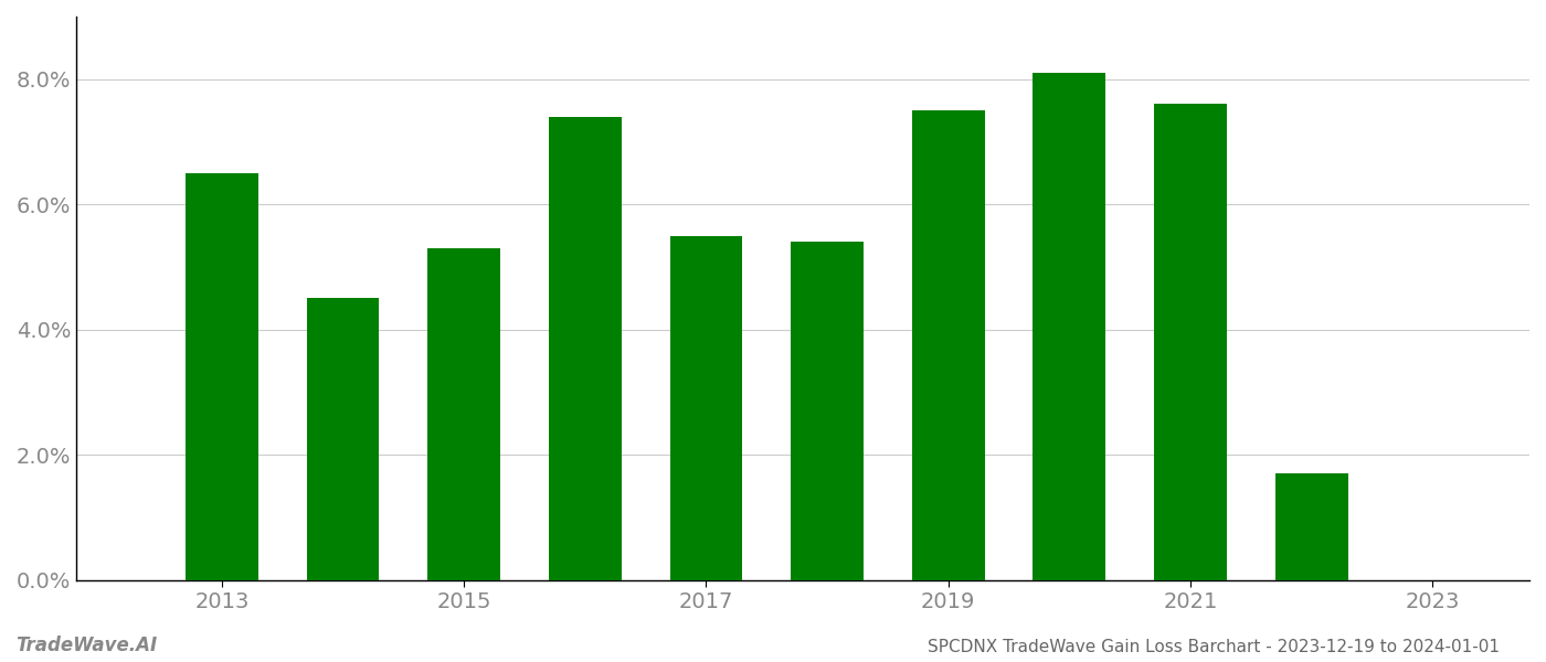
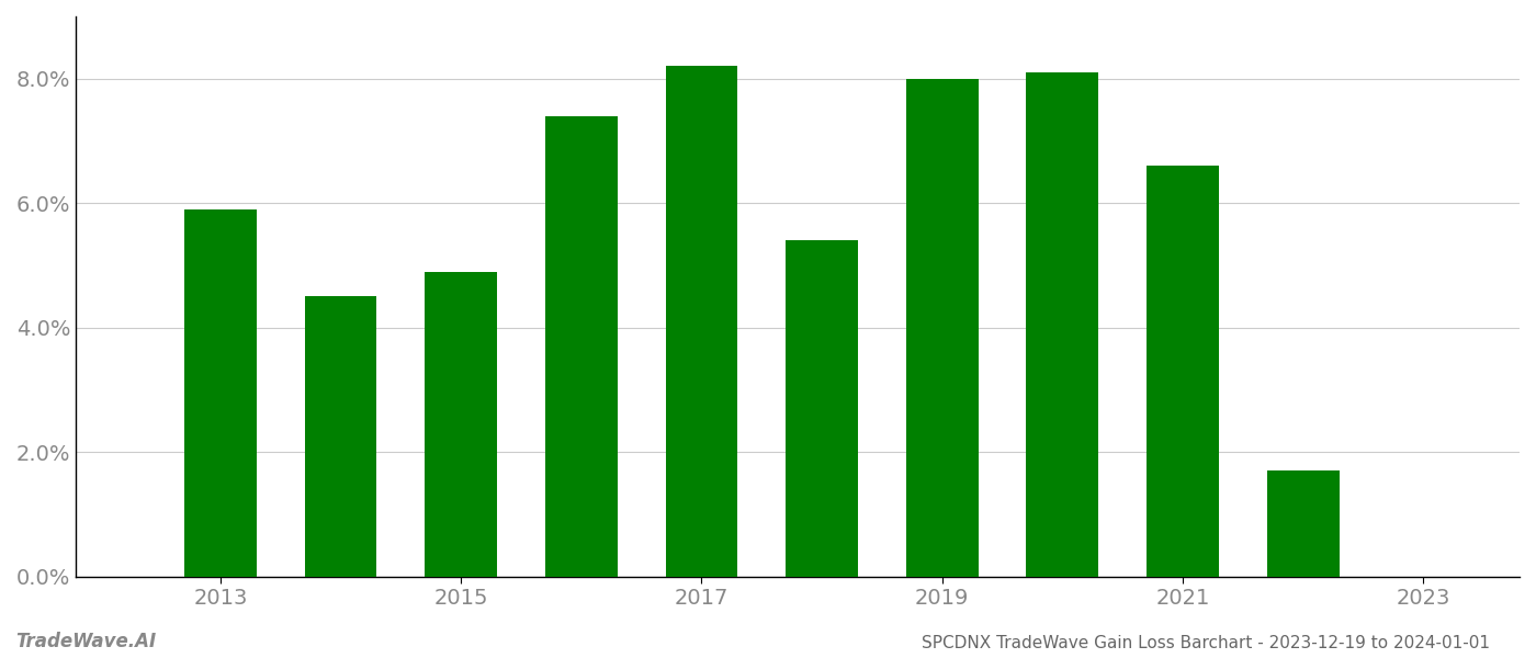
2013: 6.5% -> 5.9%
2015: 5.3% -> 4.9%
2017: 5.5% -> 8.2%
2019: 7.5% -> 8.0%
2021: 7.6% -> 6.6%
